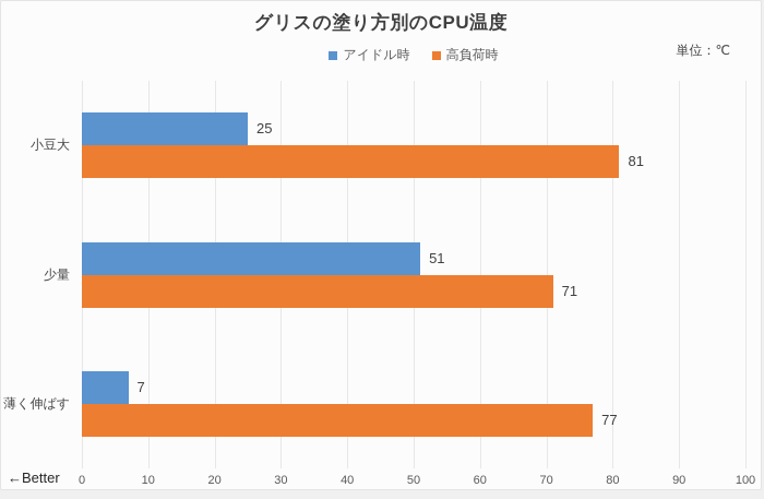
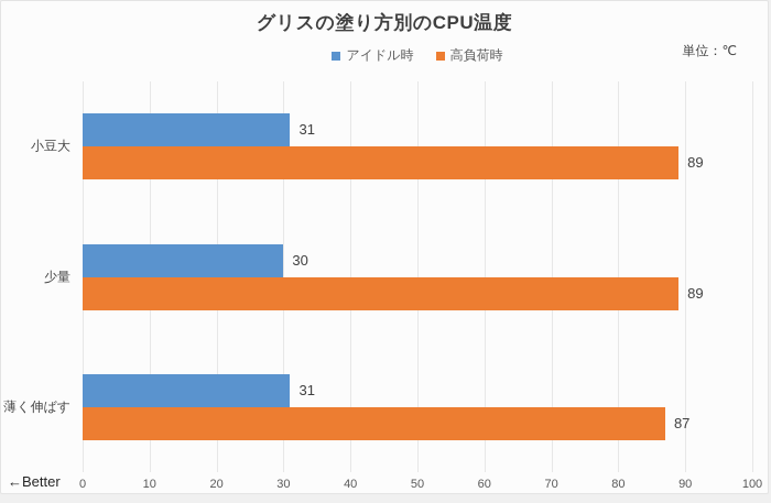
アイドル時/小豆大: 25 -> 31
高負荷時/小豆大: 81 -> 89
アイドル時/少量: 51 -> 30
高負荷時/少量: 71 -> 89
アイドル時/薄く伸ばす: 7 -> 31
高負荷時/薄く伸ばす: 77 -> 87
